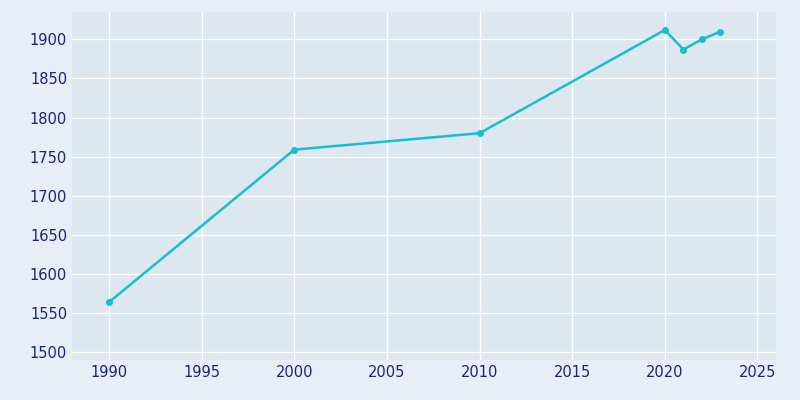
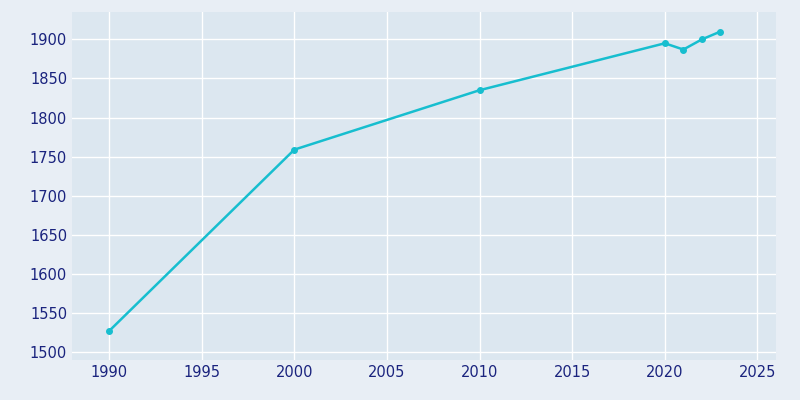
1990: 1564 -> 1527
2010: 1780 -> 1835
2020: 1912 -> 1895
